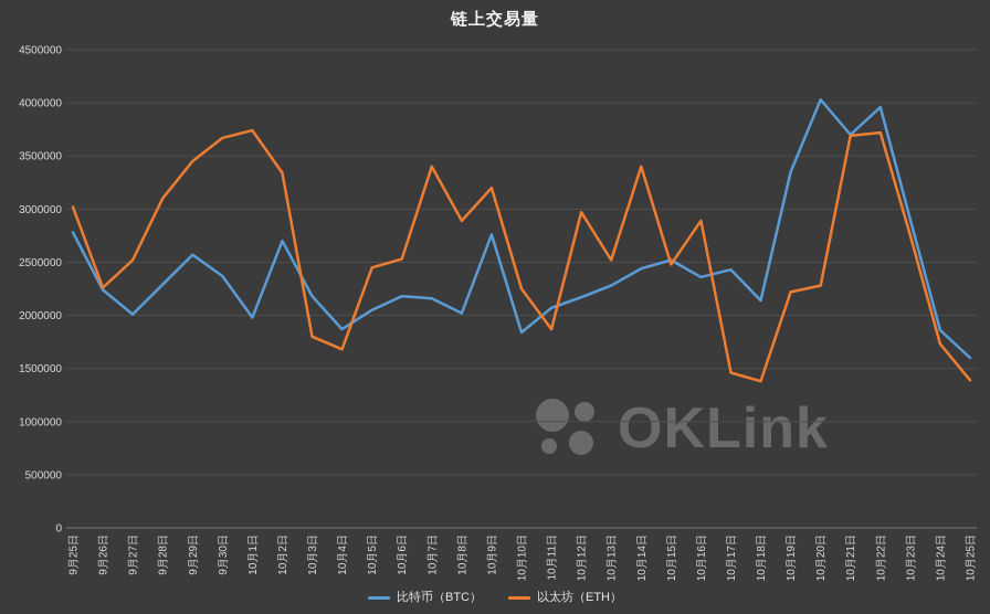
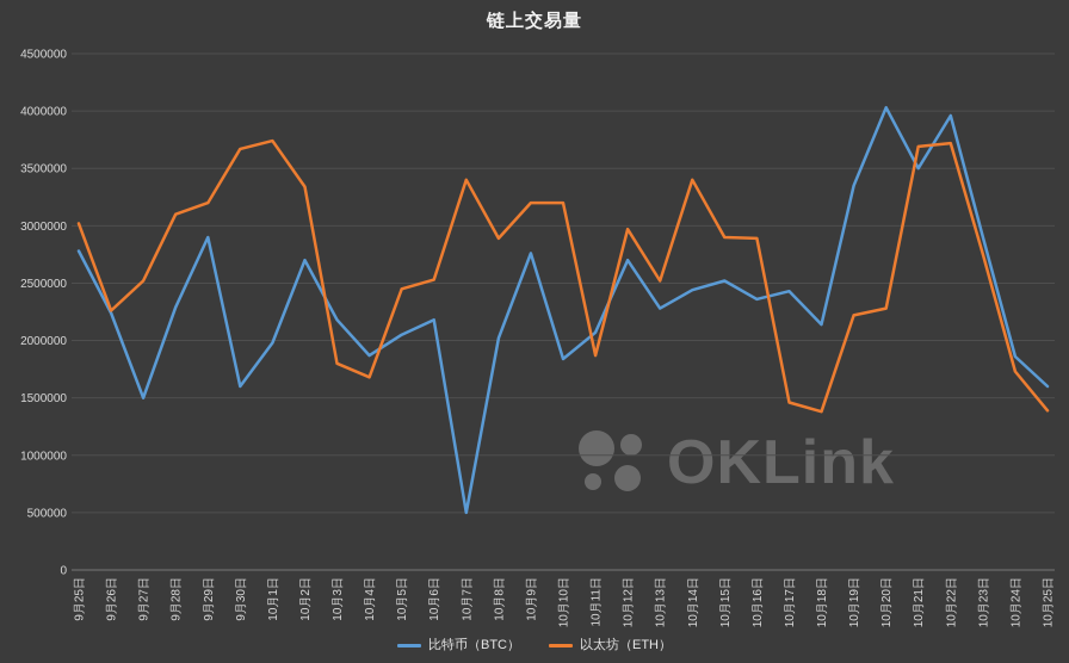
比特币（BTC）/9月27日: 2000000 -> 1500000
比特币（BTC）/9月29日: 2600000 -> 2900000
以太坊（ETH）/9月29日: 3400000 -> 3200000
比特币（BTC）/9月30日: 2400000 -> 1600000
比特币（BTC）/10月7日: 2200000 -> 500000
以太坊（ETH）/10月10日: 2200000 -> 3200000
比特币（BTC）/10月12日: 2200000 -> 2700000
以太坊（ETH）/10月15日: 2500000 -> 2900000
比特币（BTC）/10月21日: 3700000 -> 3500000
